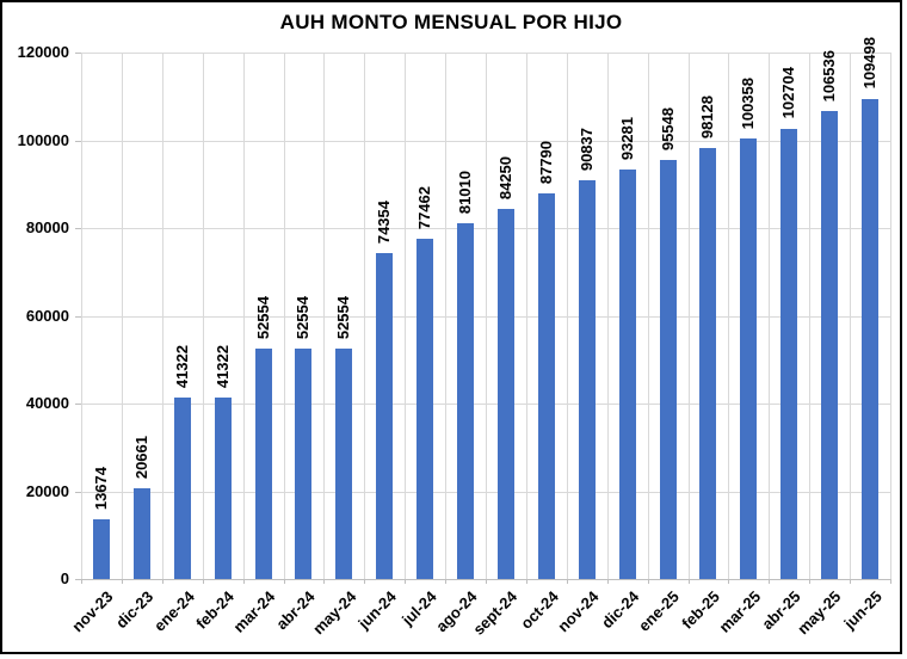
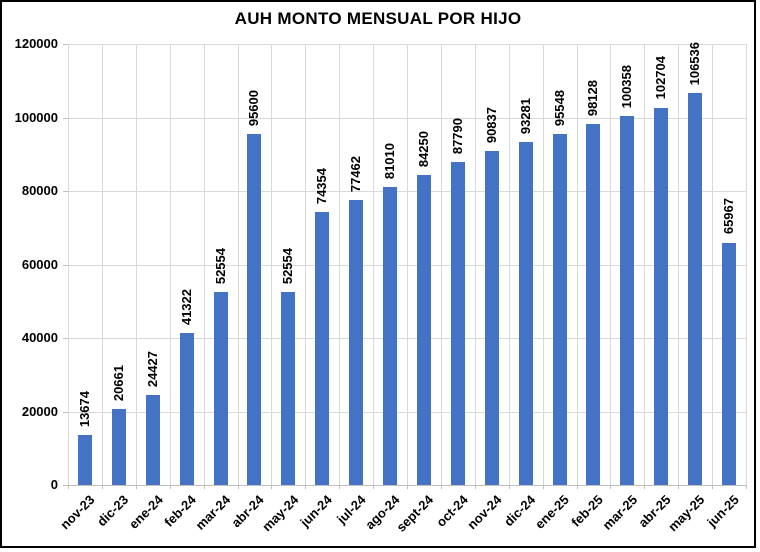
ene-24: 41322 -> 24427
abr-24: 52554 -> 95600
jun-25: 109498 -> 65967
